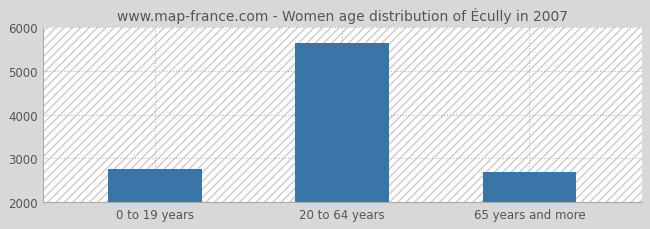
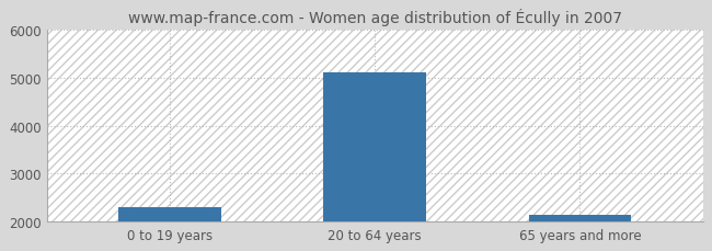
0 to 19 years: 2750 -> 2310
20 to 64 years: 5650 -> 5110
65 years and more: 2700 -> 2130
